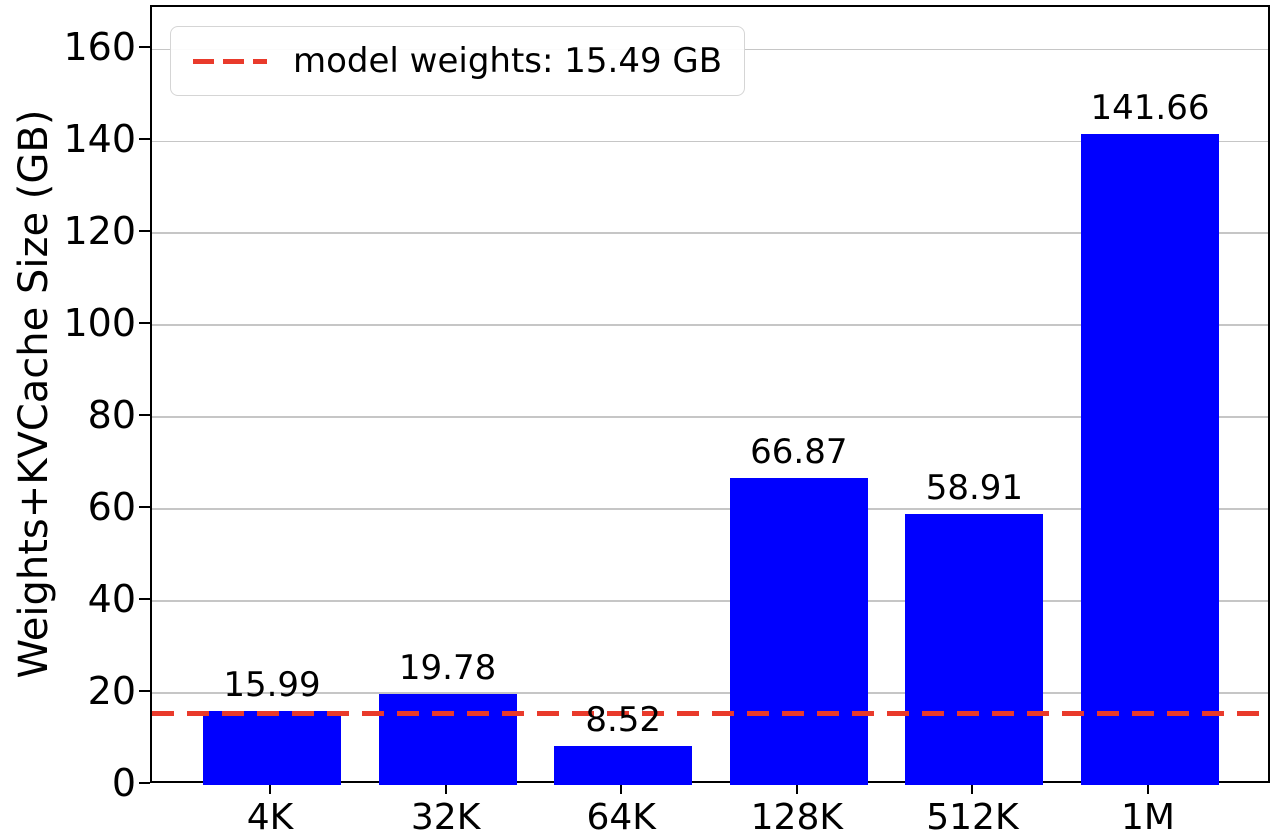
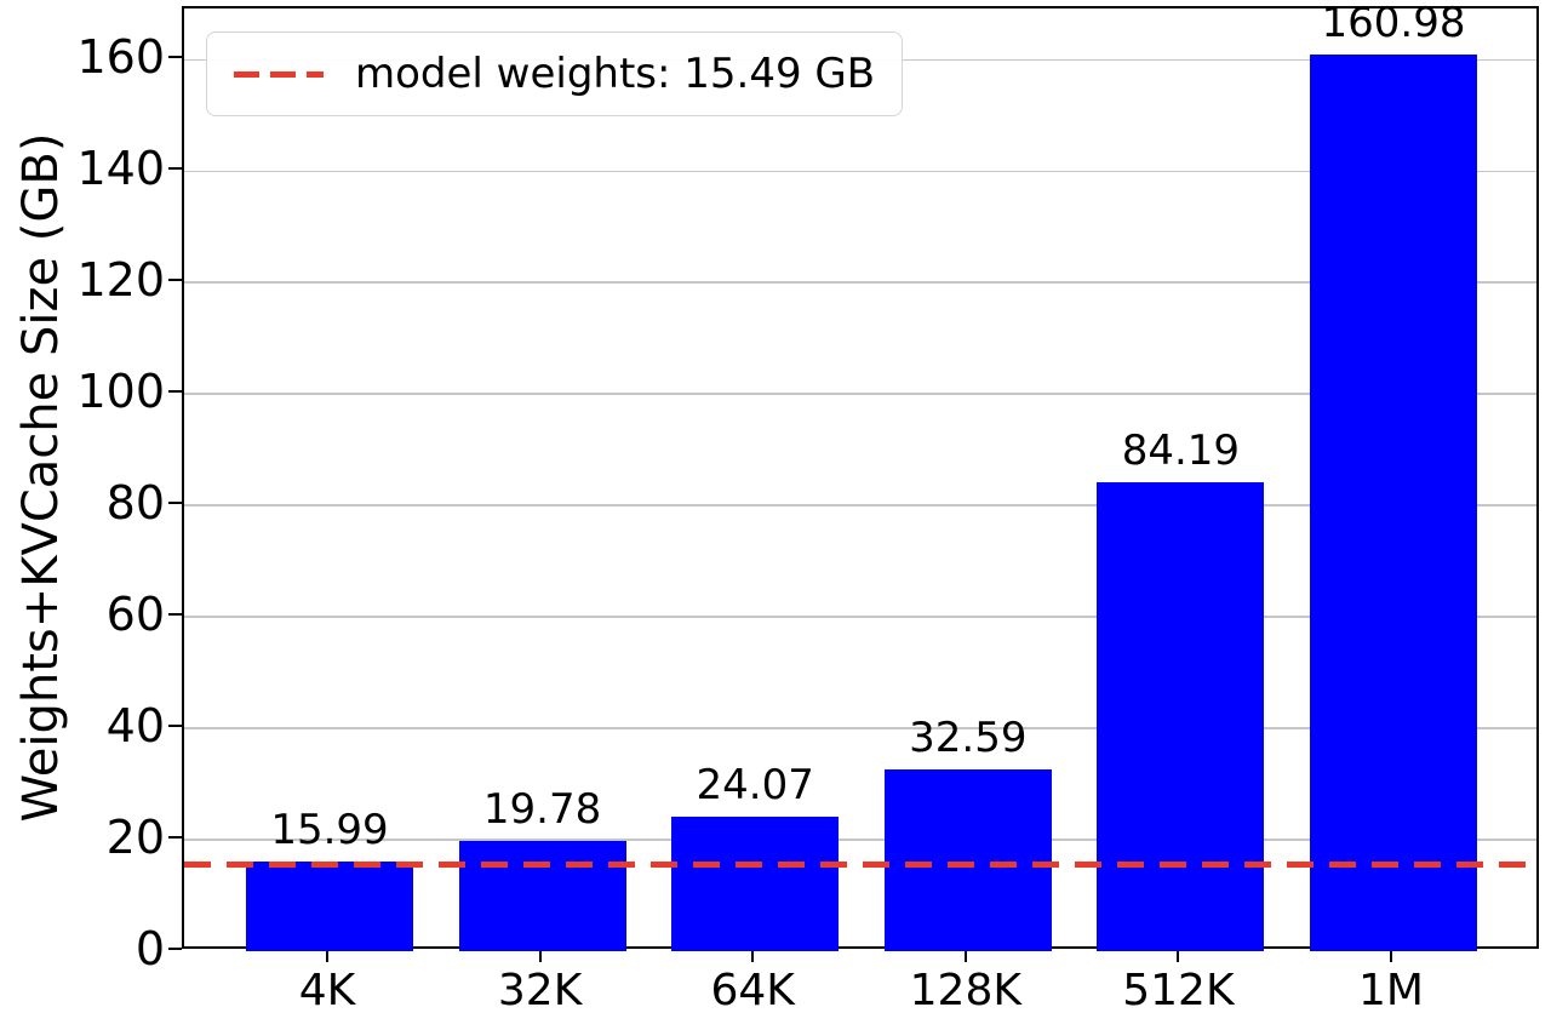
64K: 8.52 -> 24.07
128K: 66.87 -> 32.59
512K: 58.91 -> 84.19
1M: 141.66 -> 160.98
